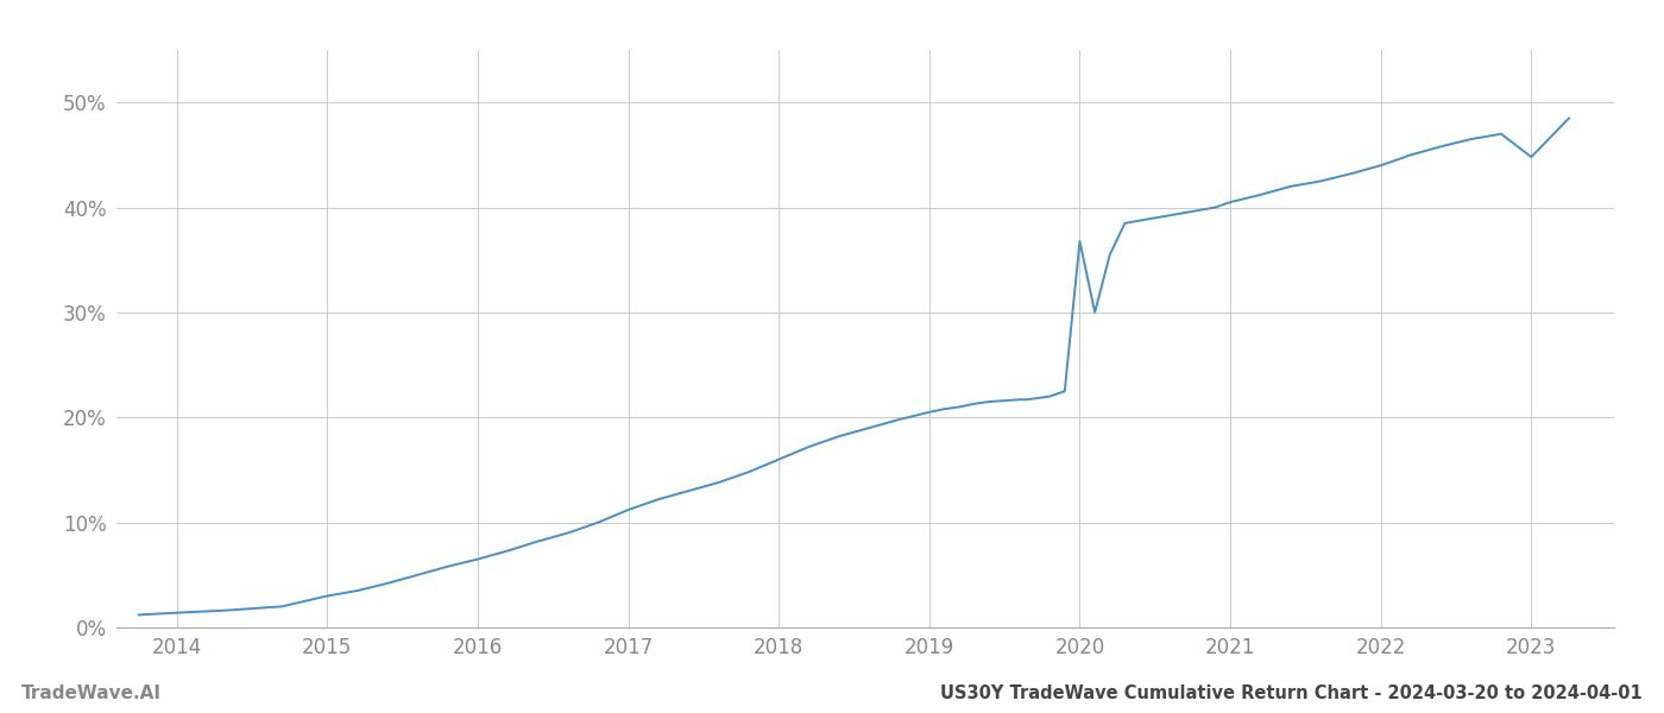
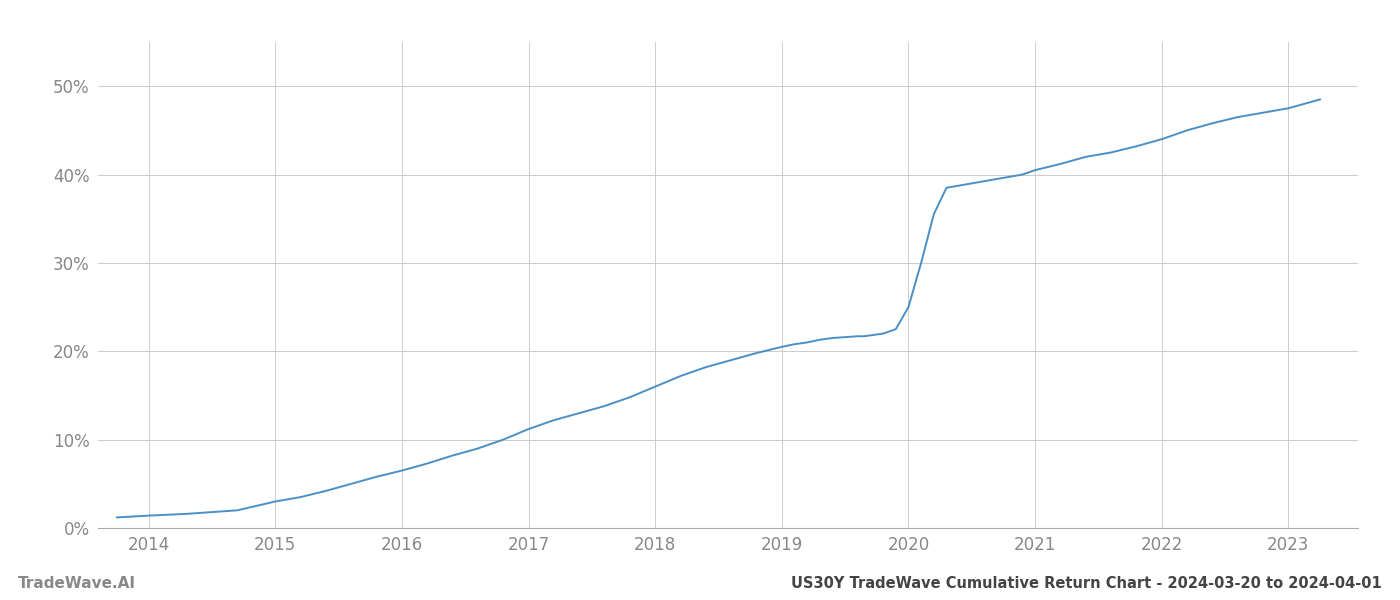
2020: 36.8% -> 25.0%
2023: 44.8% -> 47.5%
